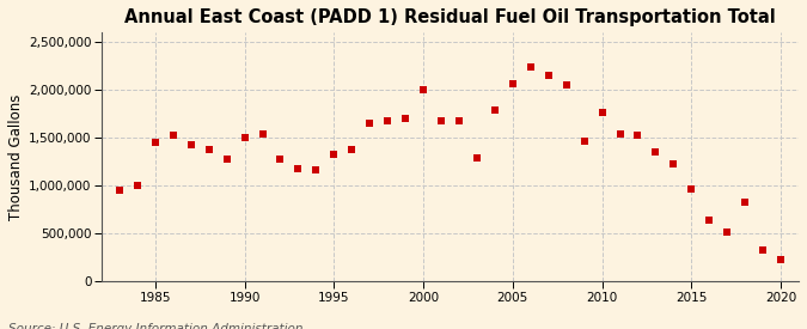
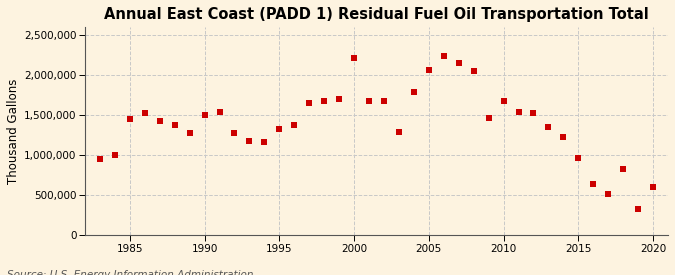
2000: 2,000,000 -> 2,220,000
2010: 1,760,000 -> 1,680,000
2020: 220,000 -> 600,000
